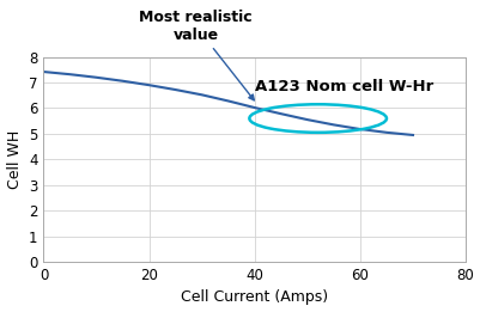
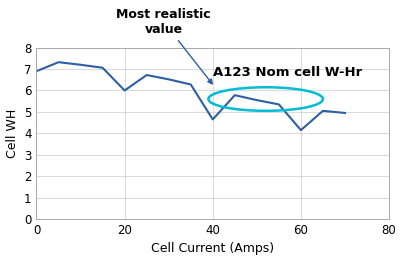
0: 7.42 -> 6.90
20: 6.90 -> 6.00
40: 6.02 -> 4.65
60: 5.18 -> 4.15
